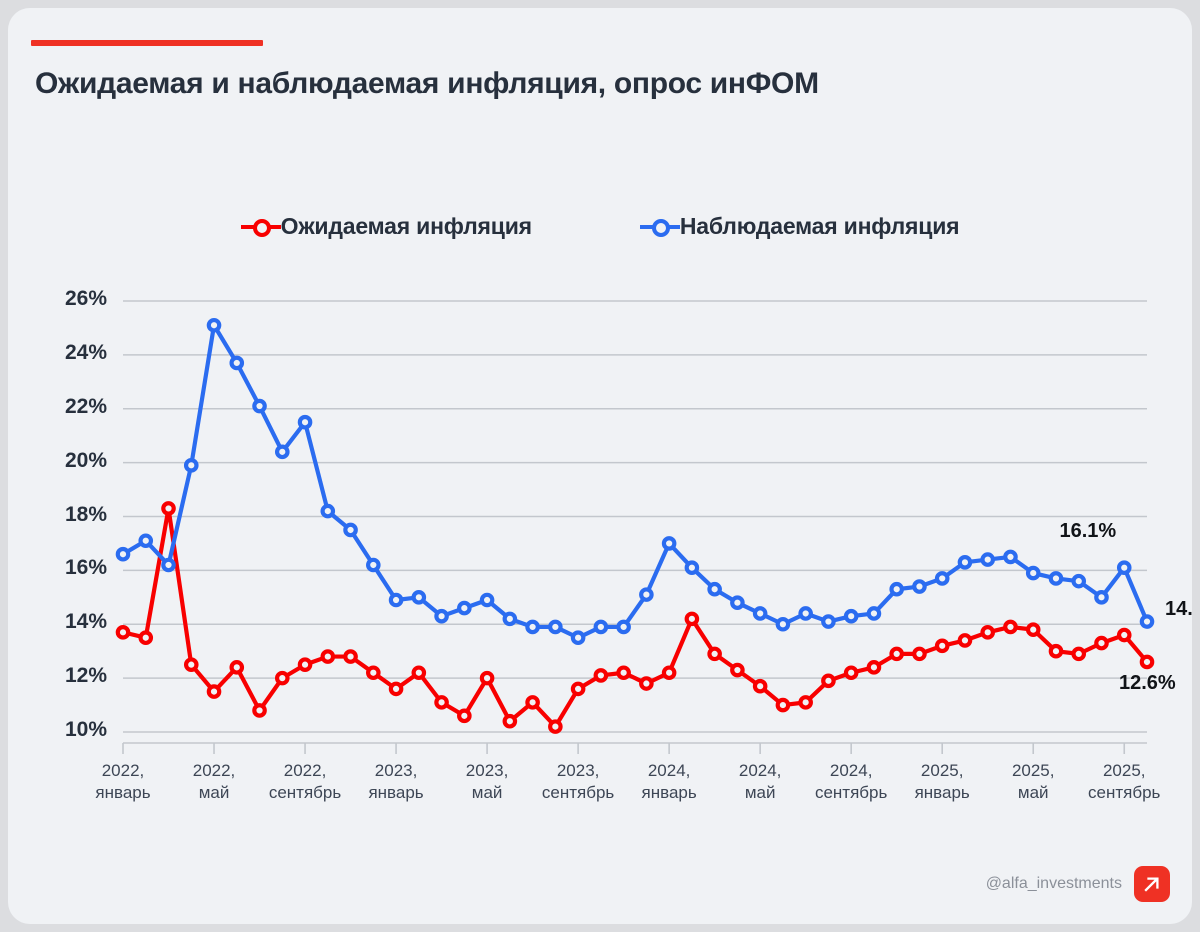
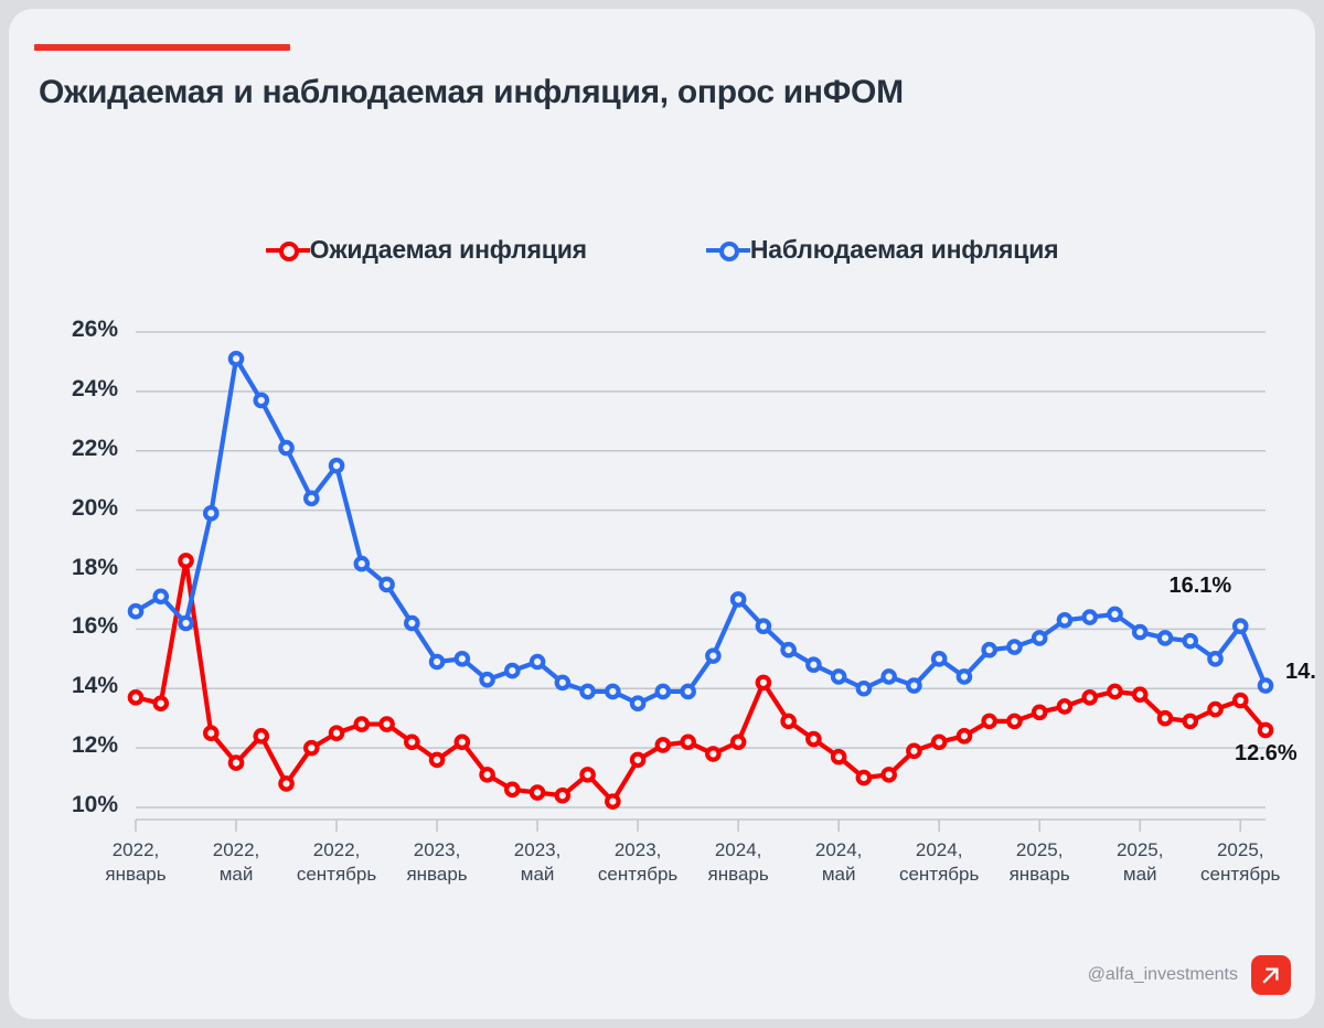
Ожидаемая инфляция/2023, май: 12.0% -> 10.5%
Наблюдаемая инфляция/2024, сентябрь: 14.3% -> 15.0%
